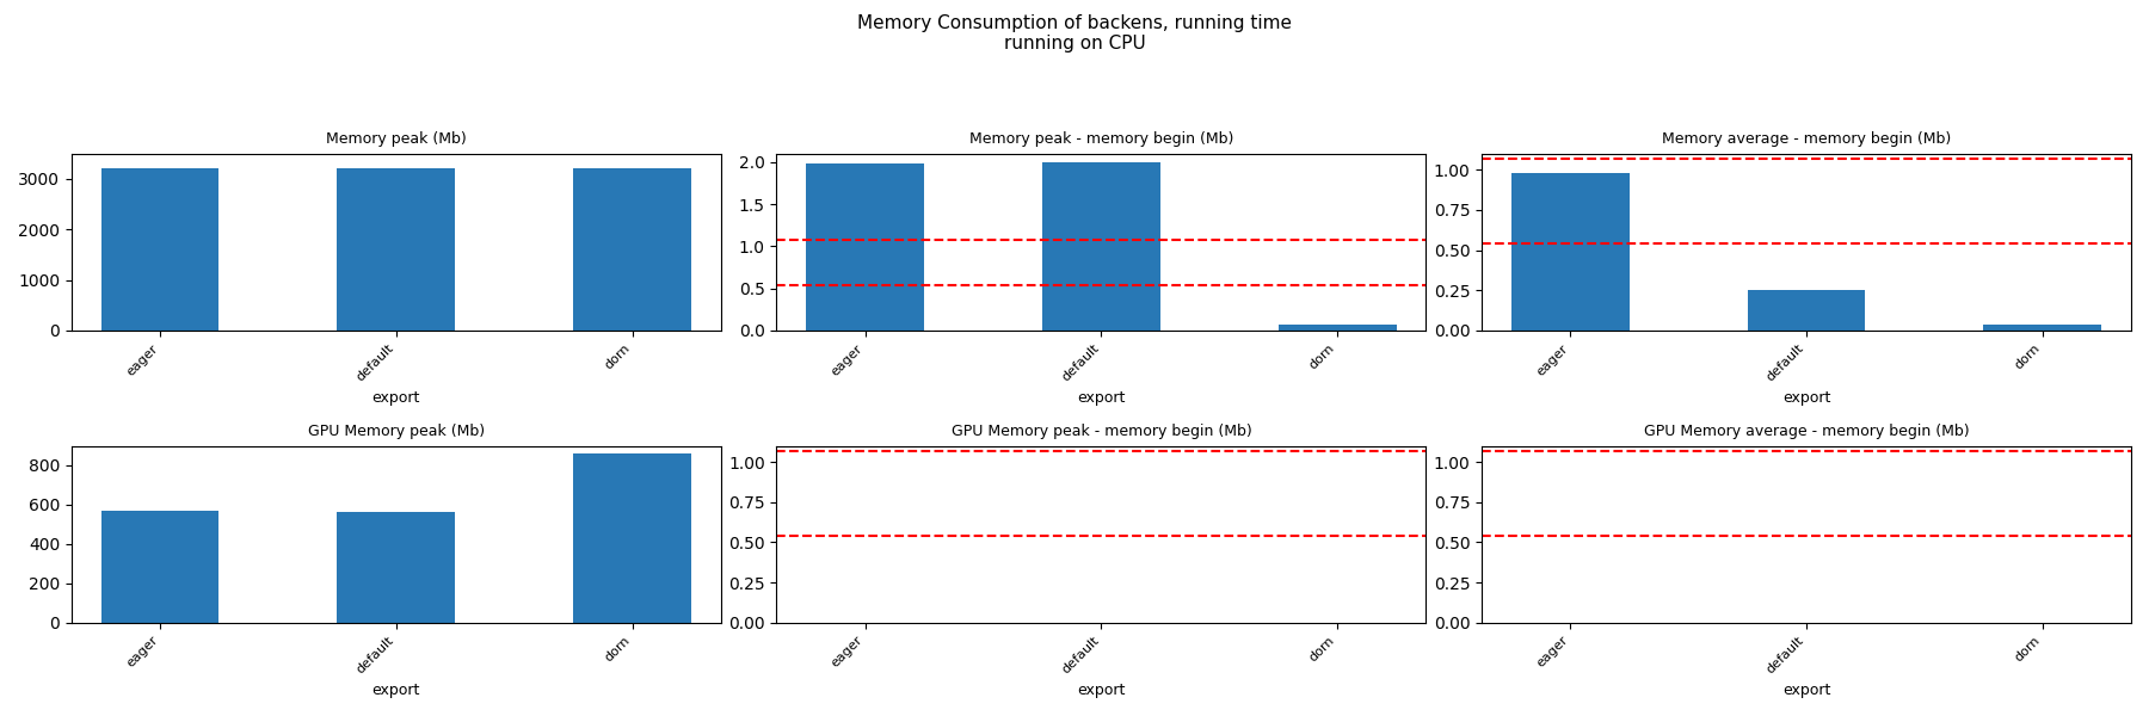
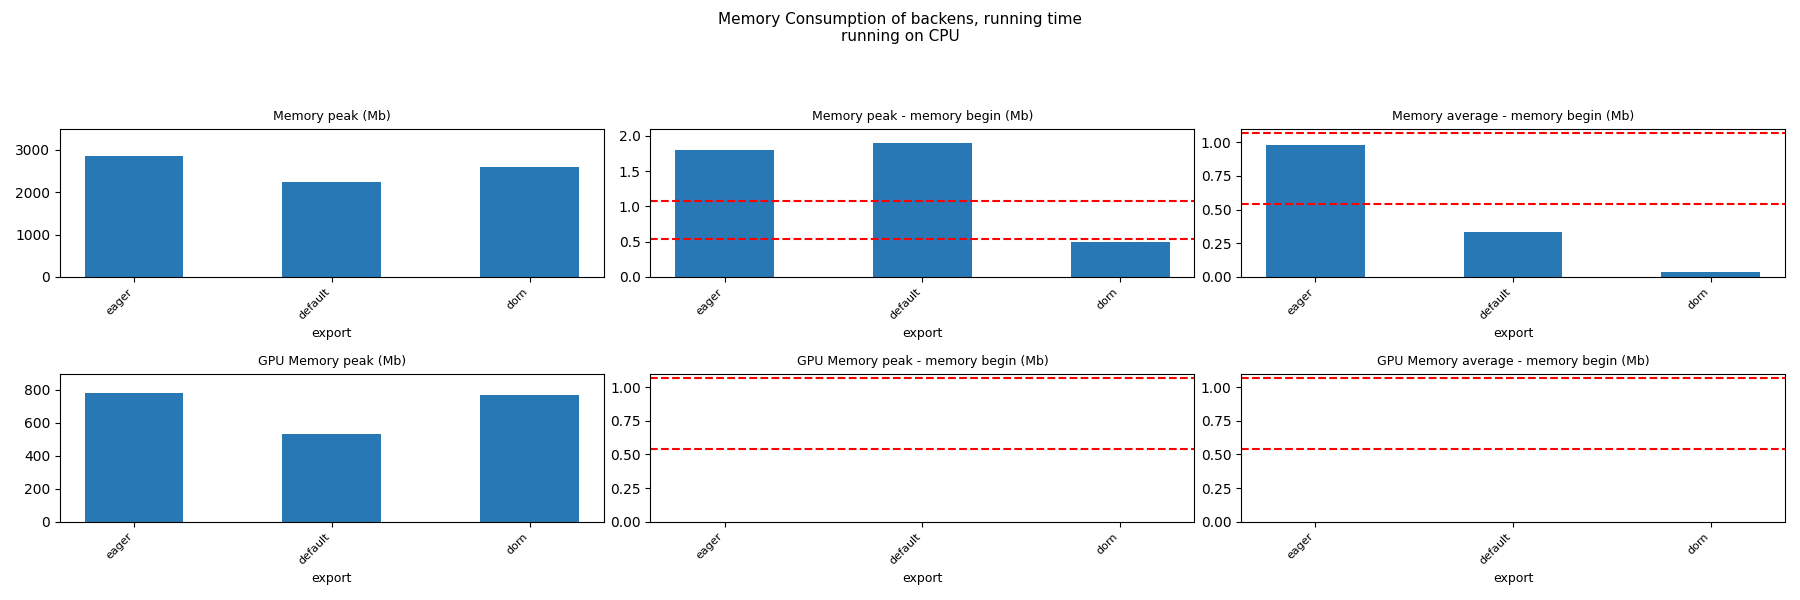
Memory peak (Mb)/eager: 3200 -> 2850
Memory peak (Mb)/default: 3200 -> 2250
Memory peak (Mb)/dorn: 3220 -> 2600
Memory peak - memory begin (Mb)/eager: 1.98 -> 1.80
Memory peak - memory begin (Mb)/default: 2.00 -> 1.90
Memory peak - memory begin (Mb)/dorn: 0.07 -> 0.50
Memory average - memory begin (Mb)/default: 0.25 -> 0.33
GPU Memory peak (Mb)/eager: 570 -> 780
GPU Memory peak (Mb)/default: 560 -> 530
GPU Memory peak (Mb)/dorn: 860 -> 770
